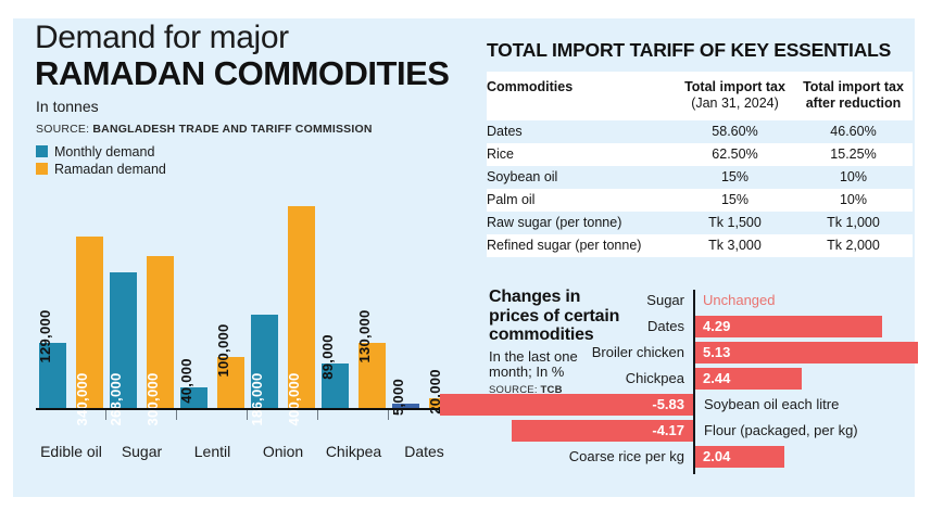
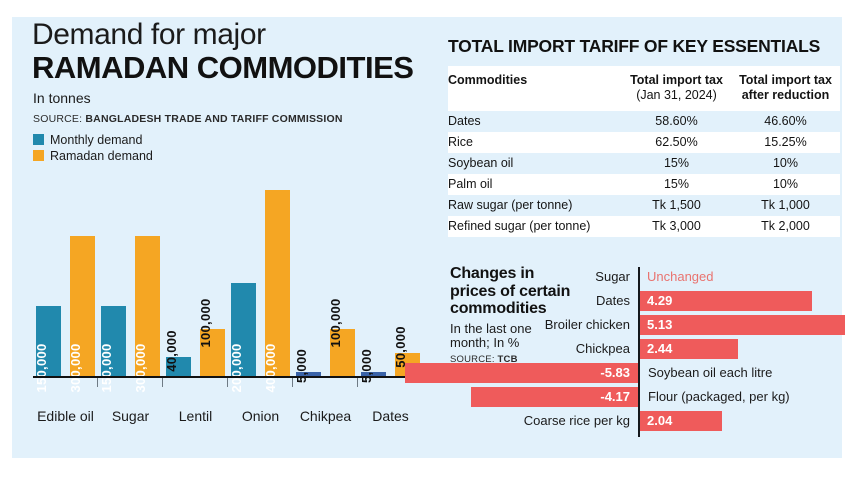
Monthly demand/Edible oil: 129,000 -> 150,000
Ramadan demand/Edible oil: 340,000 -> 300,000
Monthly demand/Sugar: 268,000 -> 150,000
Monthly demand/Onion: 186,000 -> 200,000
Monthly demand/Chikpea: 89,000 -> 5,000
Ramadan demand/Chikpea: 130,000 -> 100,000
Ramadan demand/Dates: 20,000 -> 50,000
